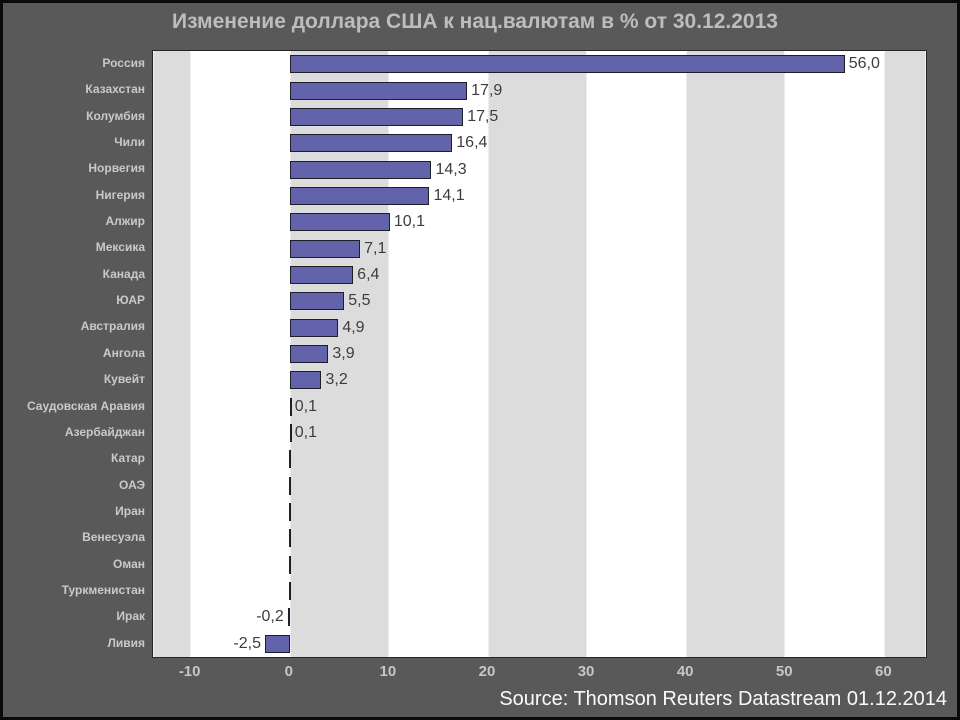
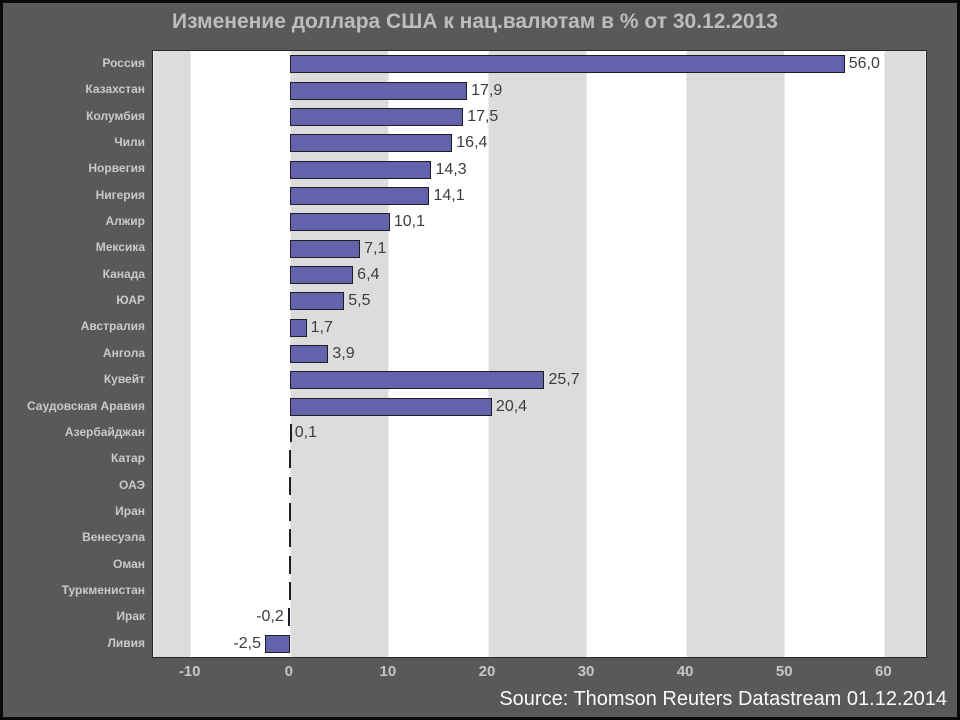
Австралия: 4,9 -> 1,7
Кувейт: 3,2 -> 25,7
Саудовская Аравия: 0,1 -> 20,4
